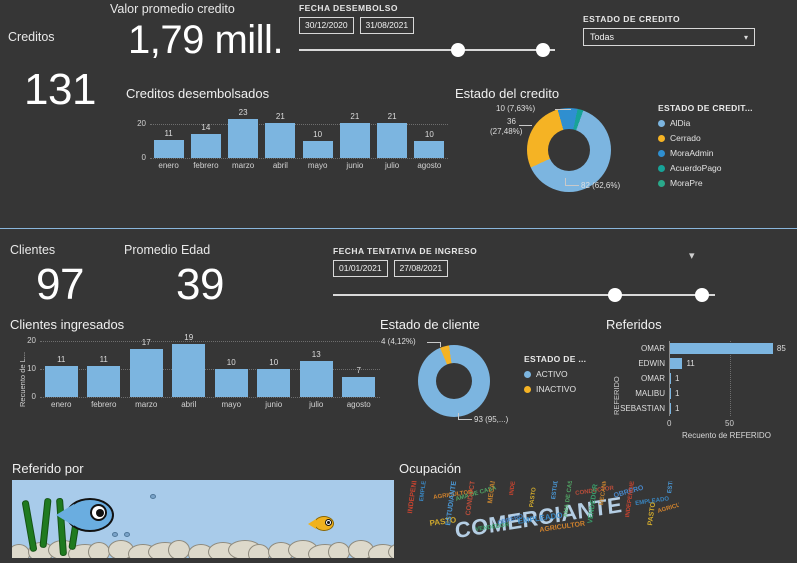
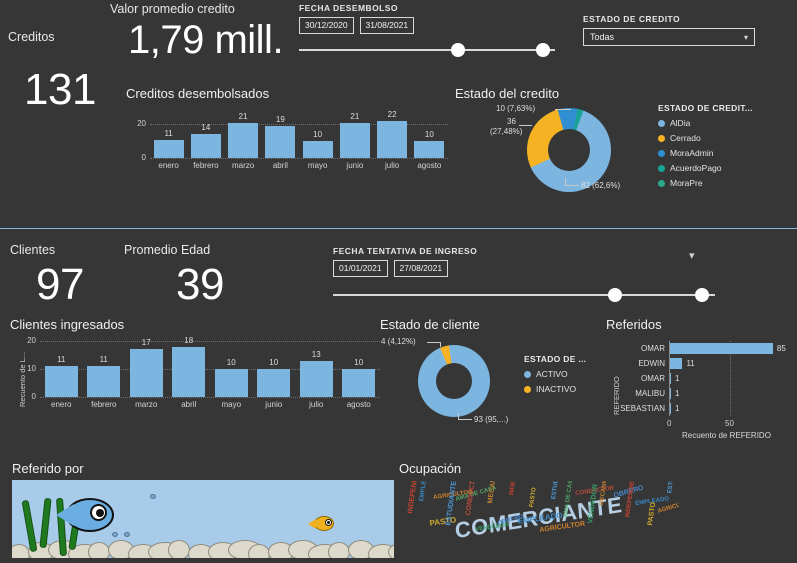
Creditos desembolsados/marzo: 23 -> 21
Creditos desembolsados/abril: 21 -> 19
Creditos desembolsados/julio: 21 -> 22
Clientes ingresados/abril: 19 -> 18
Clientes ingresados/agosto: 7 -> 10
